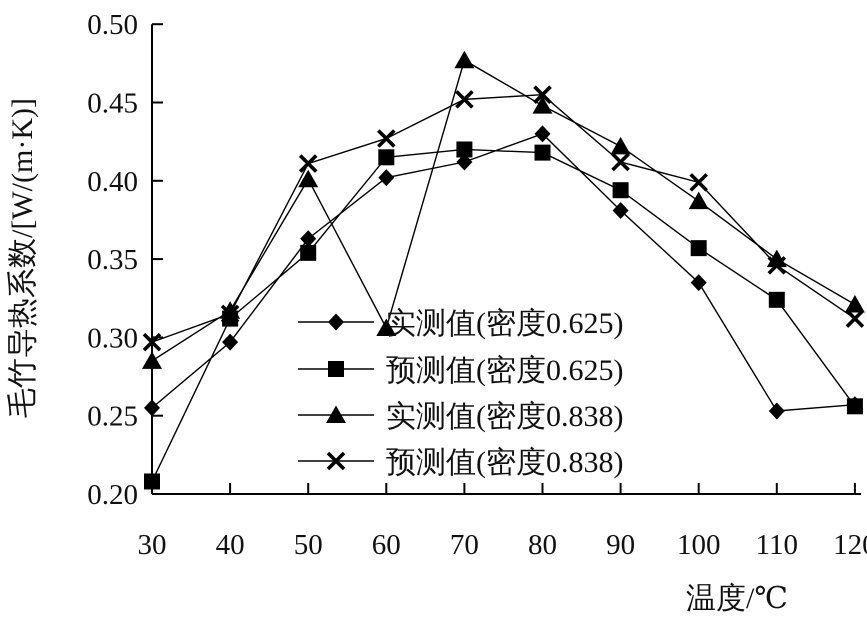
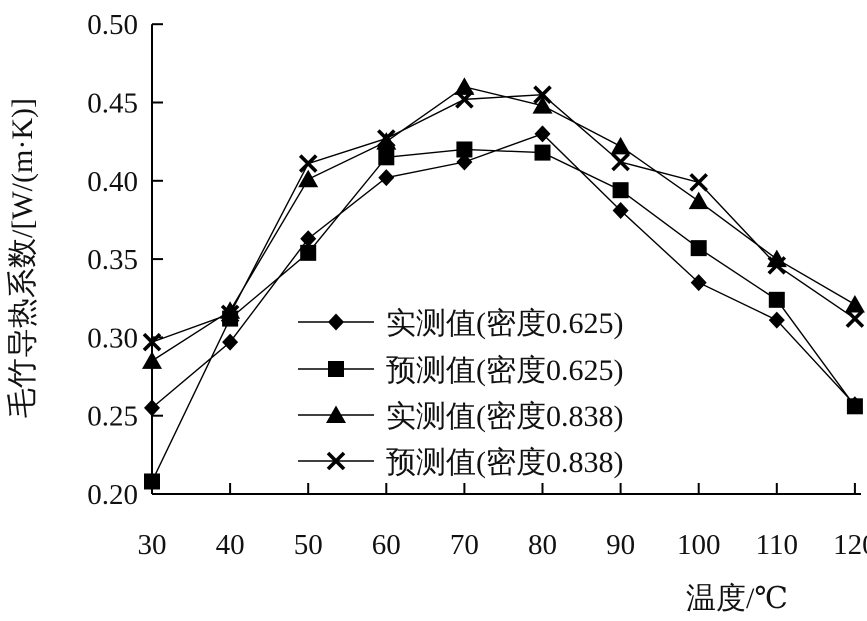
实测值(密度0.838)/60: 0.306 -> 0.425
实测值(密度0.838)/70: 0.477 -> 0.460
实测值(密度0.625)/110: 0.253 -> 0.311
